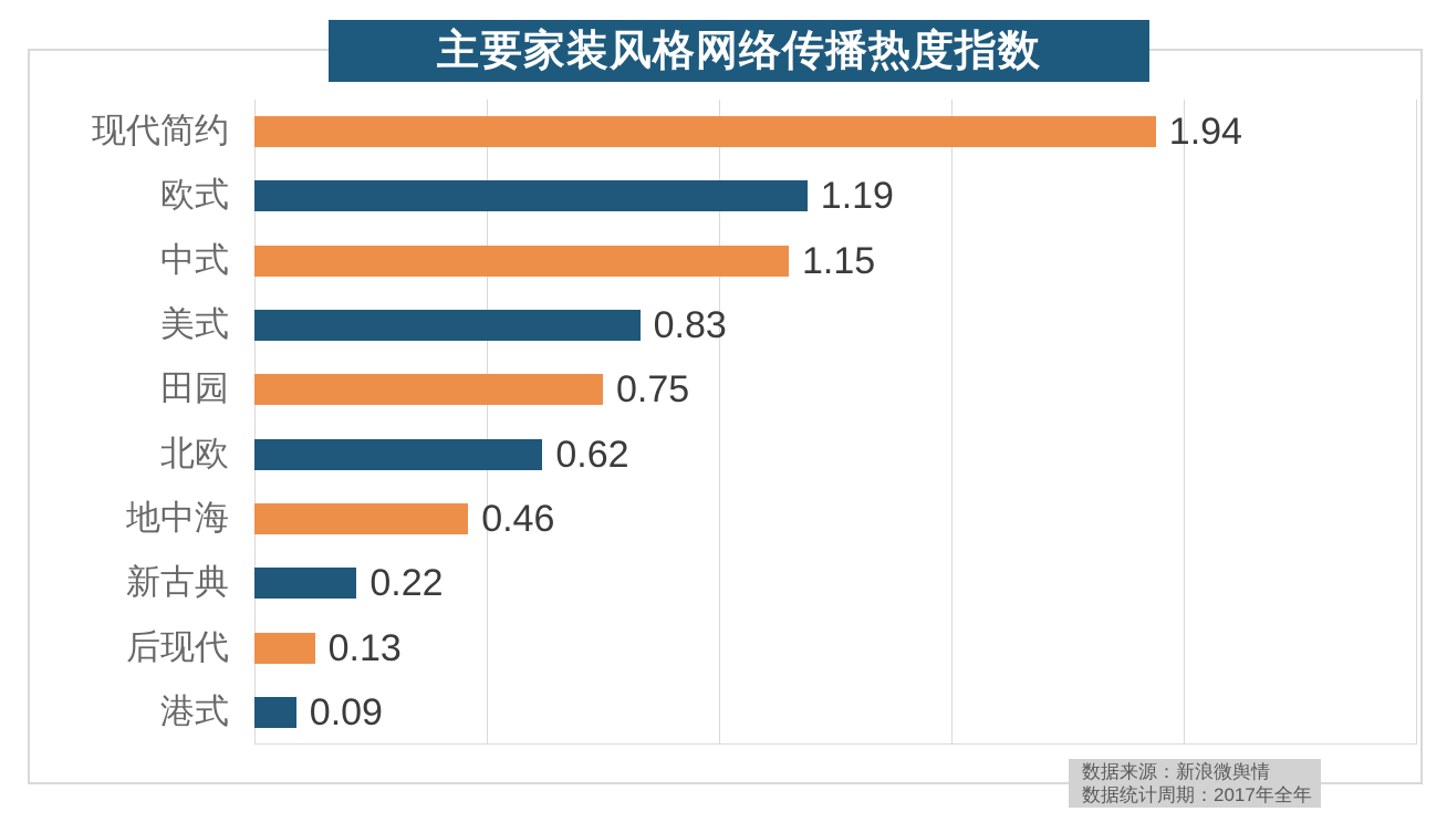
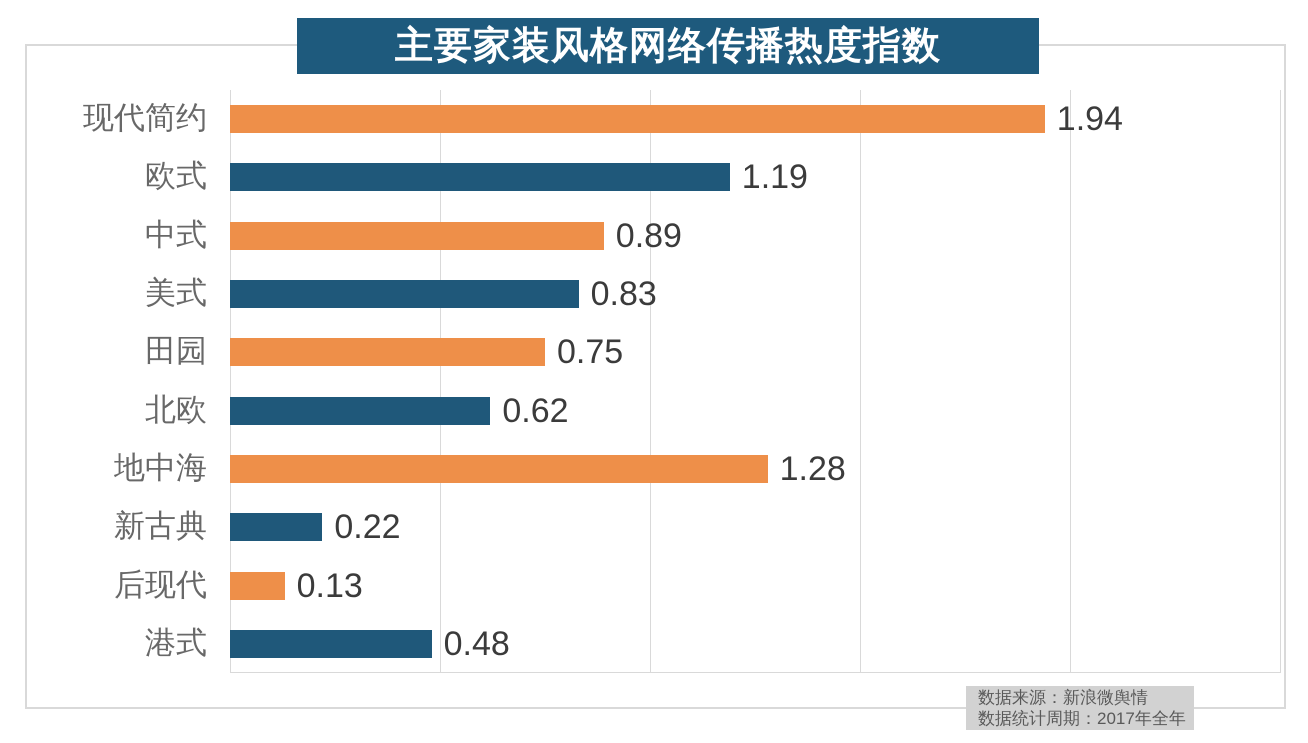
中式: 1.15 -> 0.89
地中海: 0.46 -> 1.28
港式: 0.09 -> 0.48
